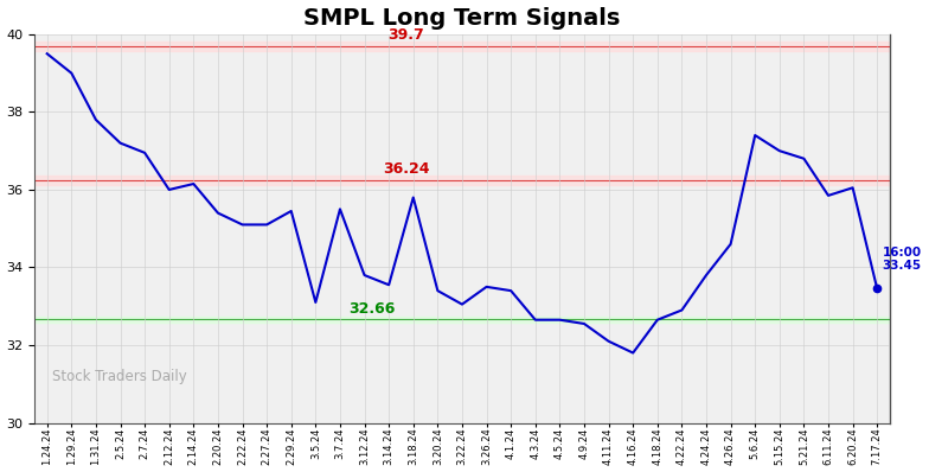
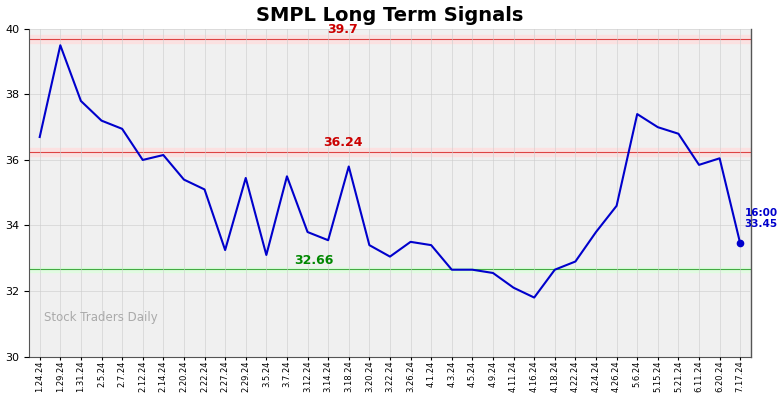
1.24.24: 39.50 -> 36.70
1.29.24: 39.00 -> 39.50
2.27.24: 35.10 -> 33.25
